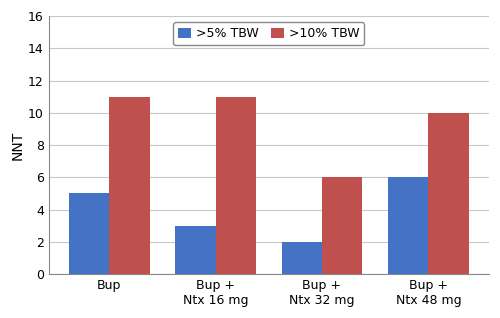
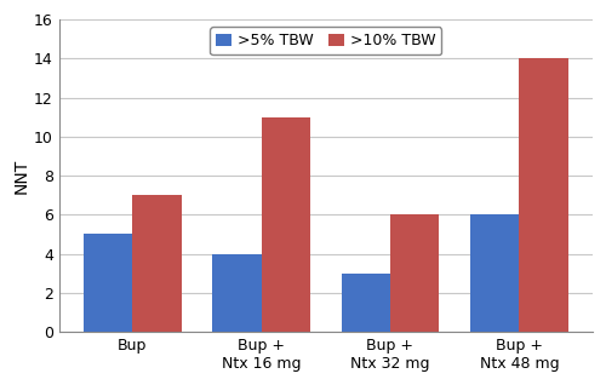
>10% TBW/Bup: 11 -> 7
>5% TBW/Bup + Ntx 16 mg: 3 -> 4
>5% TBW/Bup + Ntx 32 mg: 2 -> 3
>10% TBW/Bup + Ntx 48 mg: 10 -> 14
